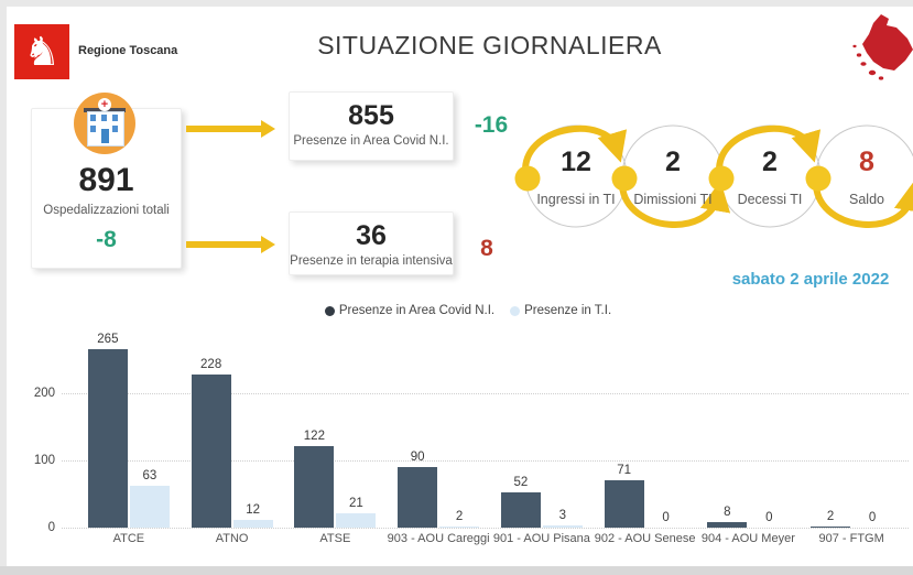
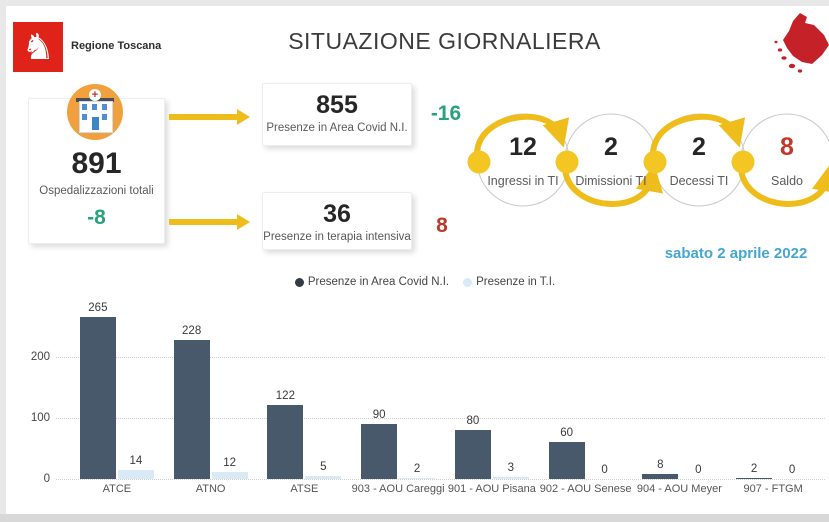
Presenze in T.I./ATCE: 63 -> 14
Presenze in T.I./ATSE: 21 -> 5
Presenze in Area Covid N.I./901 - AOU Pisana: 52 -> 80
Presenze in Area Covid N.I./902 - AOU Senese: 71 -> 60
